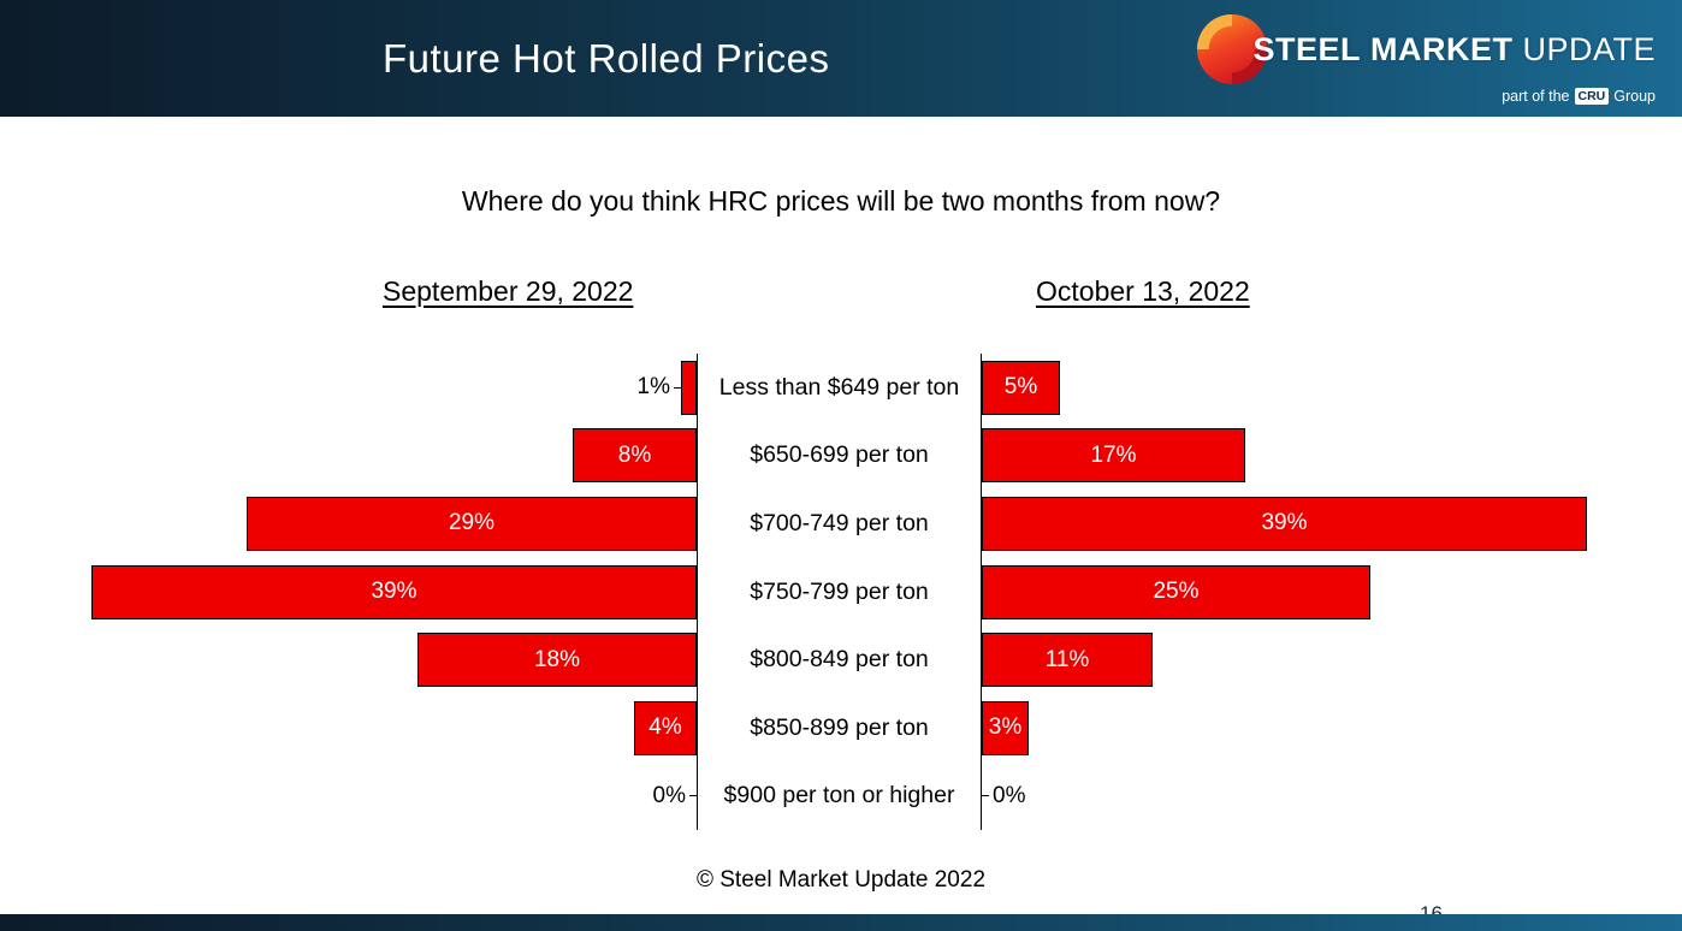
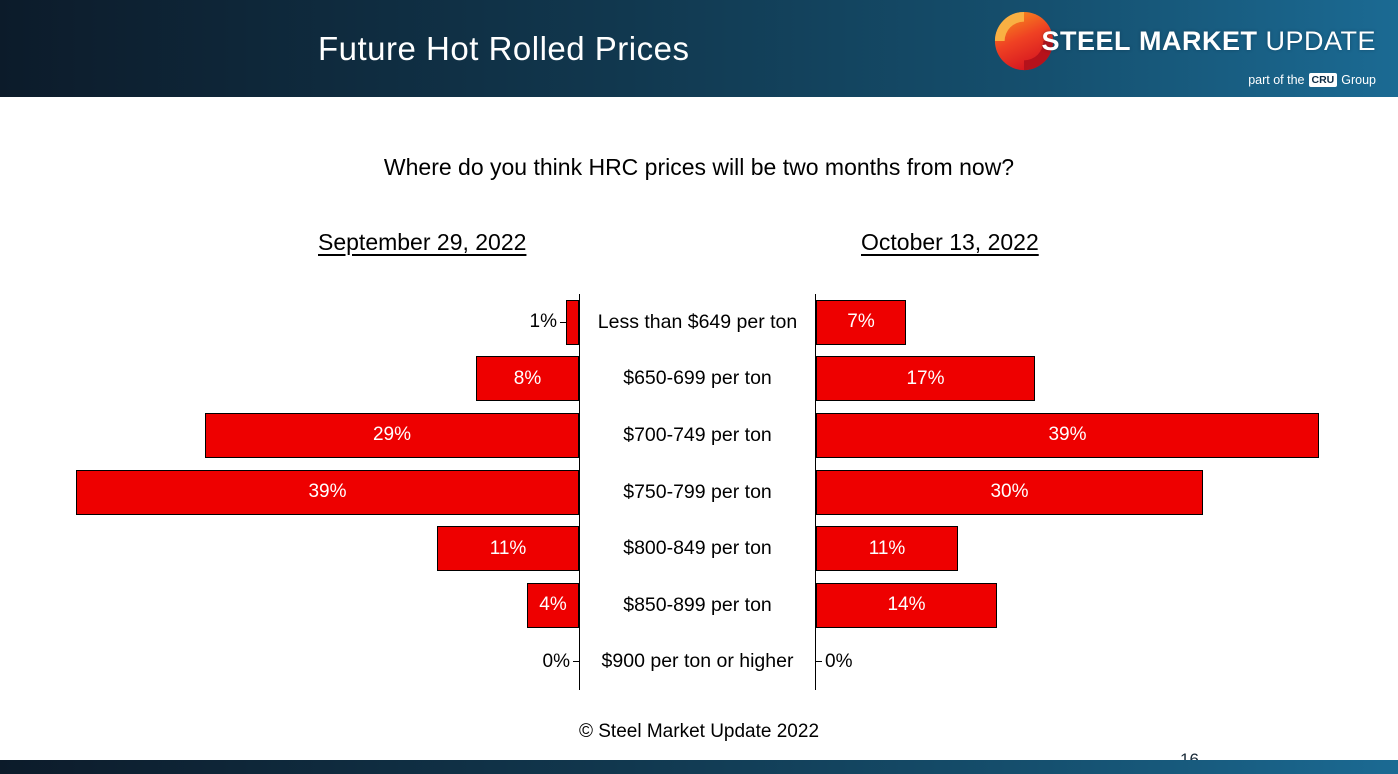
October 13, 2022/Less than $649 per ton: 5% -> 7%
October 13, 2022/$750-799 per ton: 25% -> 30%
September 29, 2022/$800-849 per ton: 18% -> 11%
October 13, 2022/$850-899 per ton: 3% -> 14%
